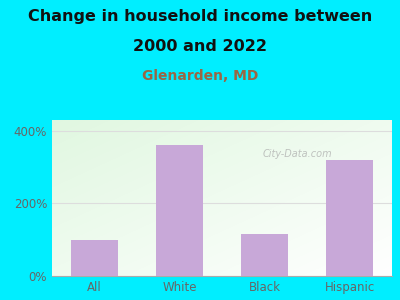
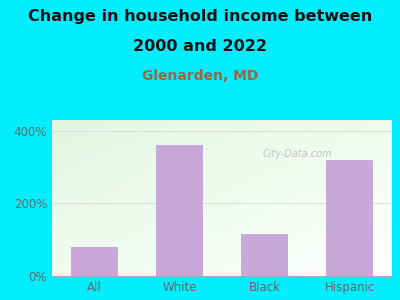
All: 100% -> 80%
